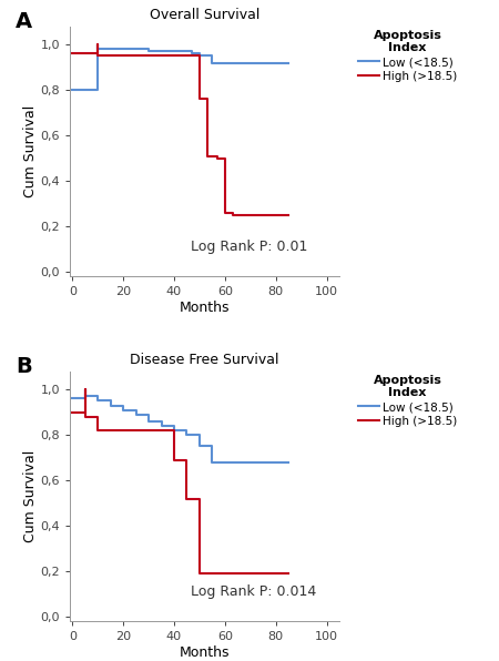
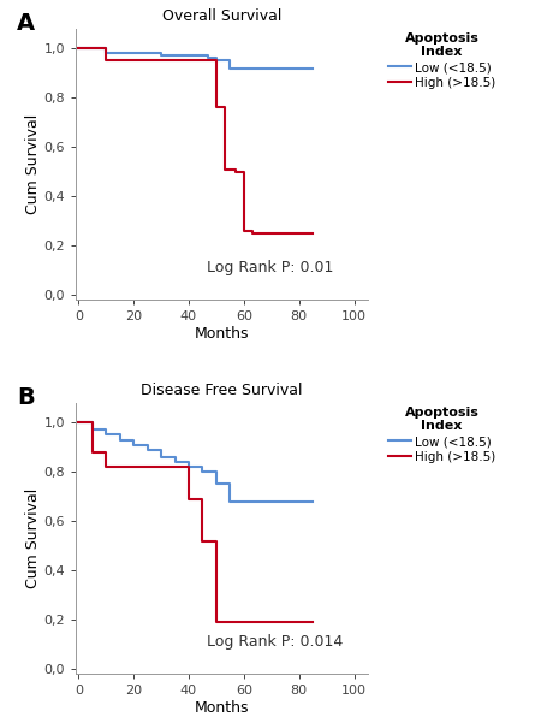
Overall Survival/Low (<18.5)/0: 0,80 -> 1,00
Overall Survival/High (>18.5)/0: 0,96 -> 1,00
Disease Free Survival/Low (<18.5)/0: 0,96 -> 1,00
Disease Free Survival/High (>18.5)/0: 0,90 -> 1,00
